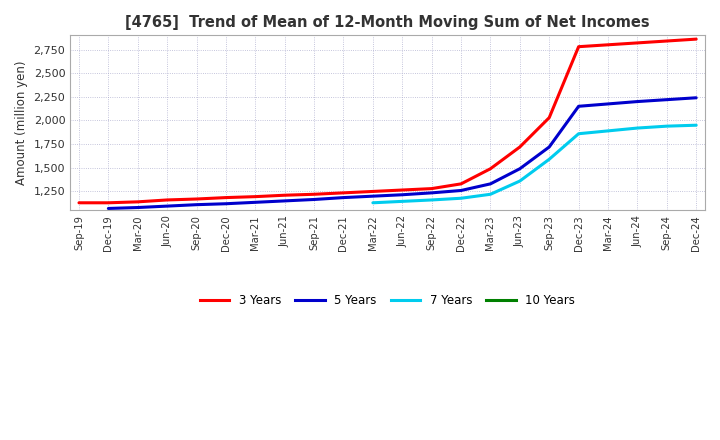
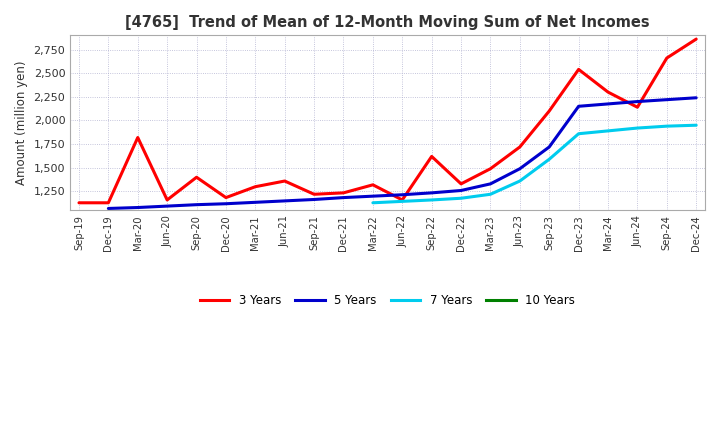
3 Years/Mar-20: 1,140 -> 1,820
3 Years/Sep-20: 1,170 -> 1,400
3 Years/Mar-21: 1,200 -> 1,300
3 Years/Jun-21: 1,210 -> 1,360
3 Years/Mar-22: 1,250 -> 1,320
3 Years/Jun-22: 1,260 -> 1,160
3 Years/Sep-22: 1,280 -> 1,620
3 Years/Sep-23: 2,030 -> 2,100
3 Years/Dec-23: 2,780 -> 2,540
3 Years/Mar-24: 2,800 -> 2,300
3 Years/Jun-24: 2,820 -> 2,140
3 Years/Sep-24: 2,840 -> 2,660
